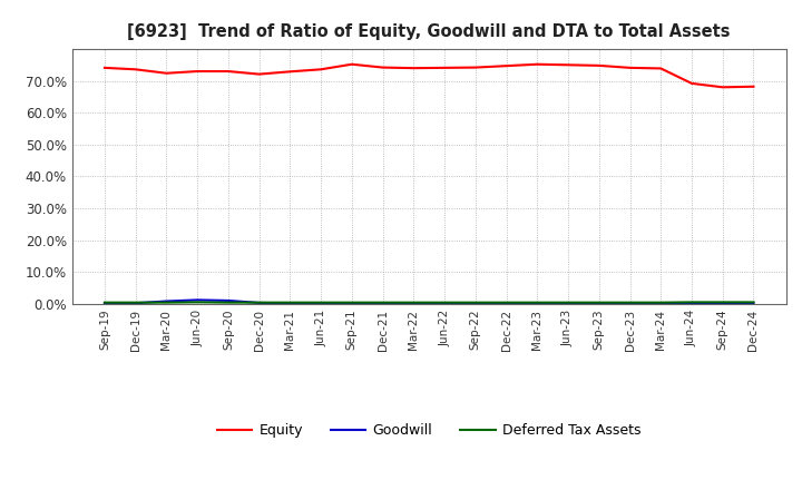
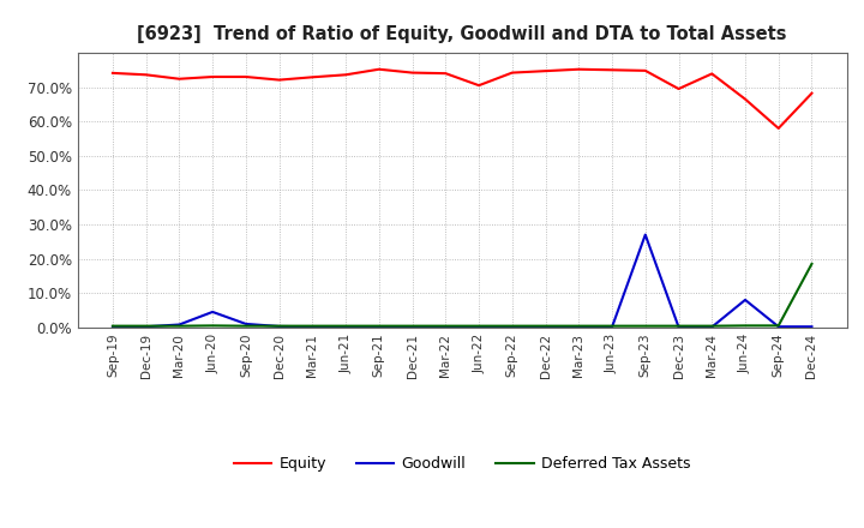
Goodwill/Jun-20: 1.2% -> 4.5%
Equity/Jun-22: 74.1% -> 70.5%
Goodwill/Sep-23: 0.1% -> 27.0%
Equity/Dec-23: 74.1% -> 69.5%
Equity/Jun-24: 69.2% -> 66.5%
Goodwill/Jun-24: 0.1% -> 8.0%
Equity/Sep-24: 68.0% -> 58.0%
Deferred Tax Assets/Dec-24: 0.5% -> 18.5%
